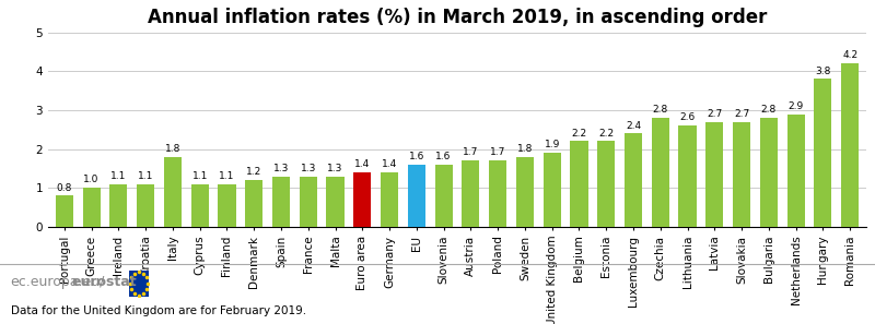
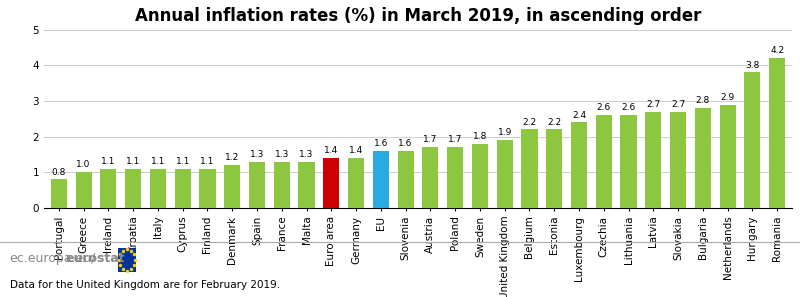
Italy: 1.8 -> 1.1
Czechia: 2.8 -> 2.6
